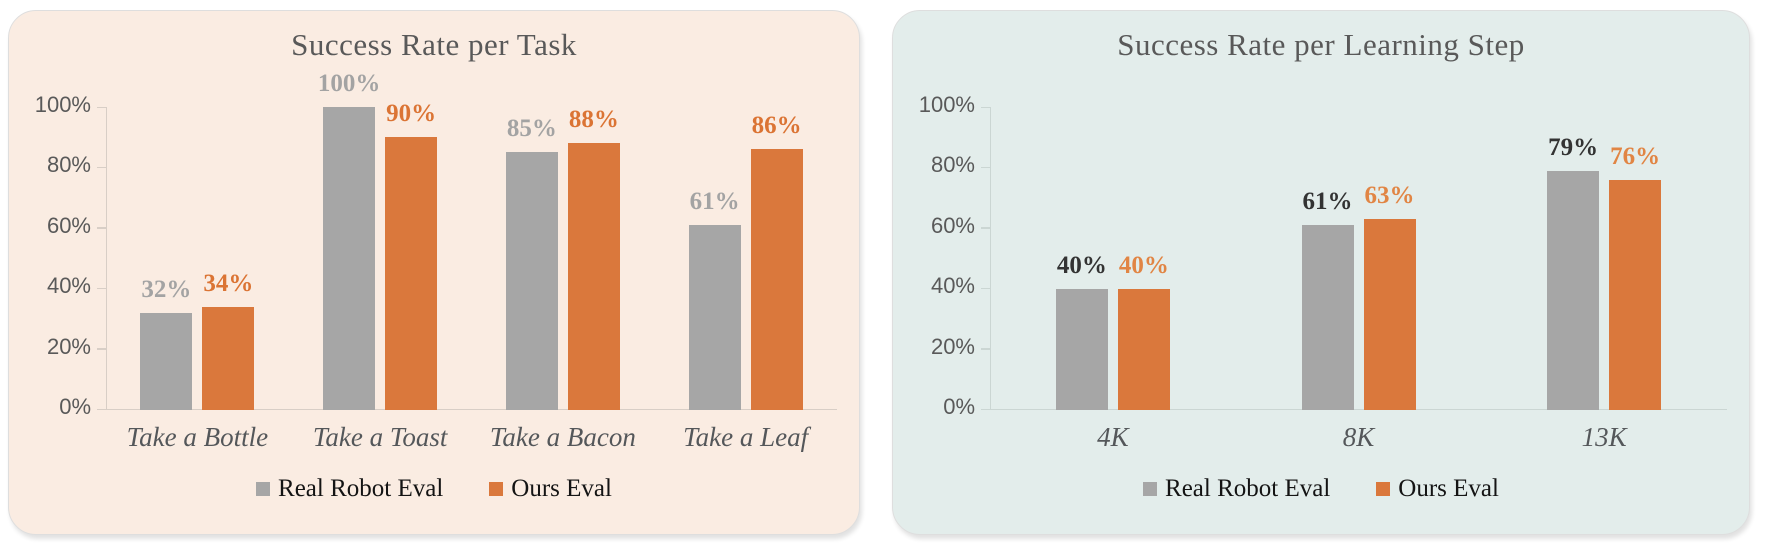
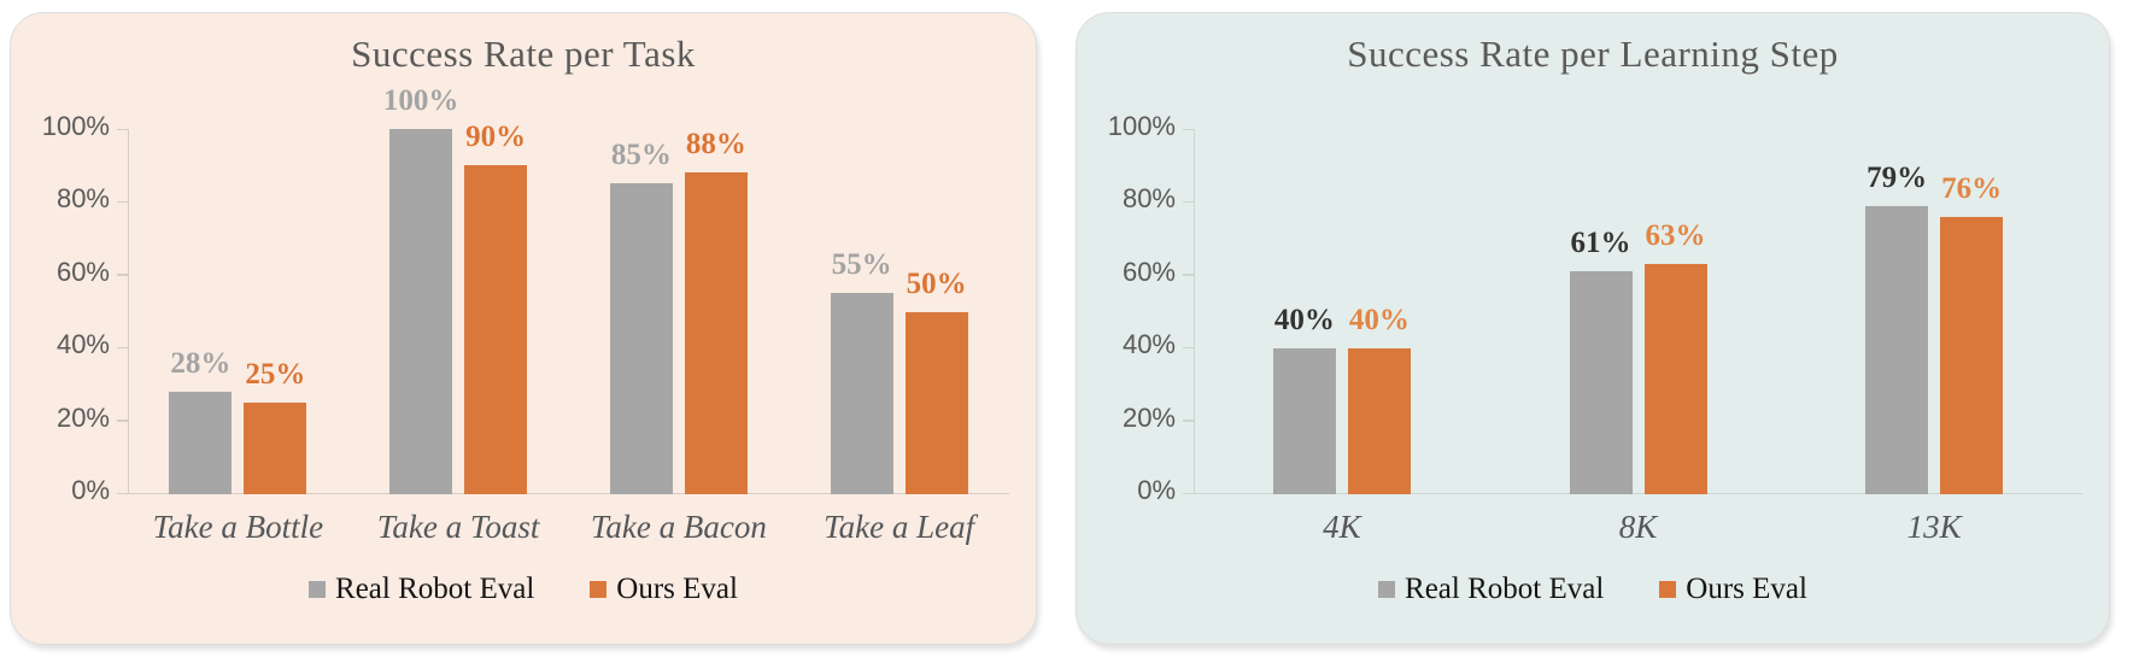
Success Rate per Task/Real Robot Eval/Take a Bottle: 32% -> 28%
Success Rate per Task/Ours Eval/Take a Bottle: 34% -> 25%
Success Rate per Task/Real Robot Eval/Take a Leaf: 61% -> 55%
Success Rate per Task/Ours Eval/Take a Leaf: 86% -> 50%
